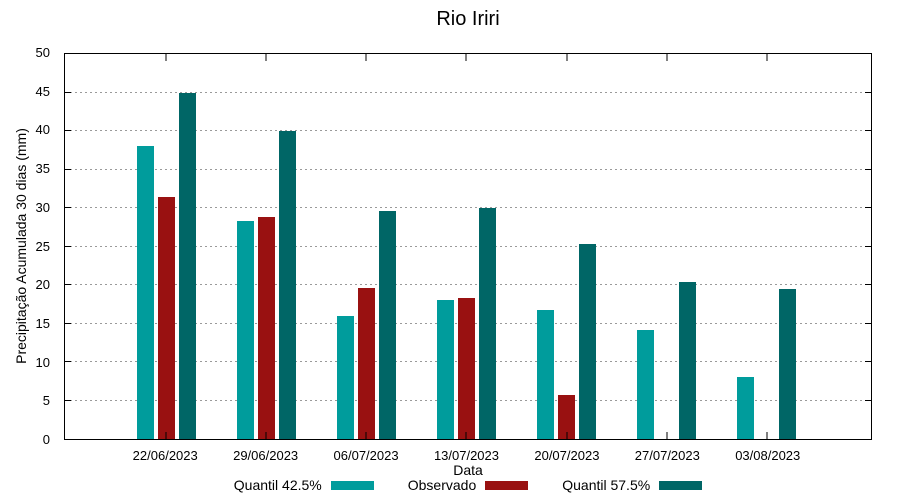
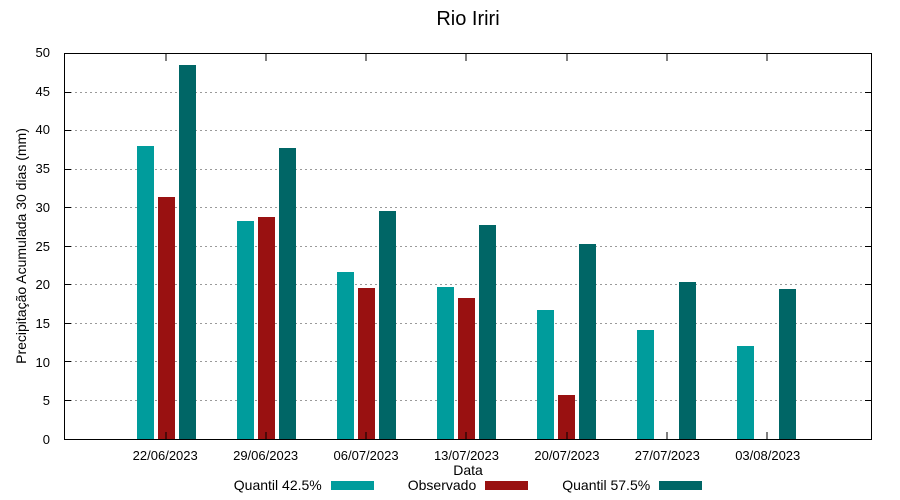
Quantil 57.5%/22/06/2023: 45 -> 49
Quantil 57.5%/29/06/2023: 40 -> 38
Quantil 42.5%/06/07/2023: 16 -> 22
Quantil 42.5%/13/07/2023: 18 -> 20
Quantil 57.5%/13/07/2023: 30 -> 28
Quantil 42.5%/03/08/2023: 8 -> 12
